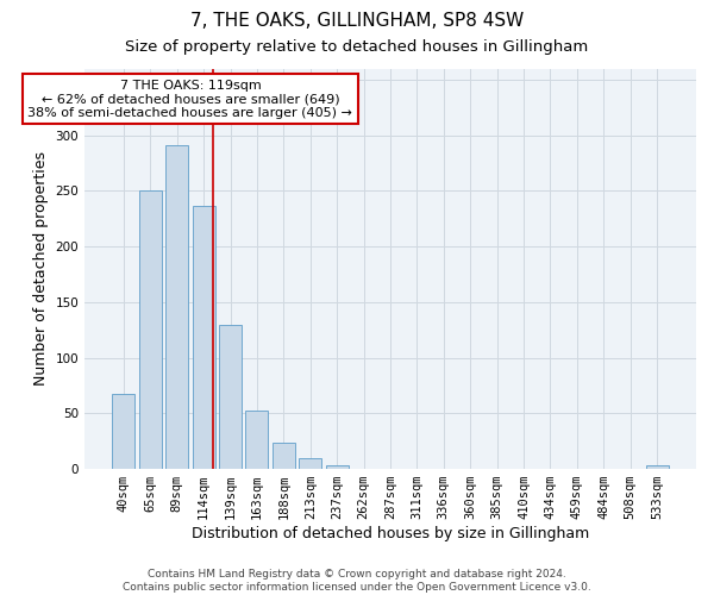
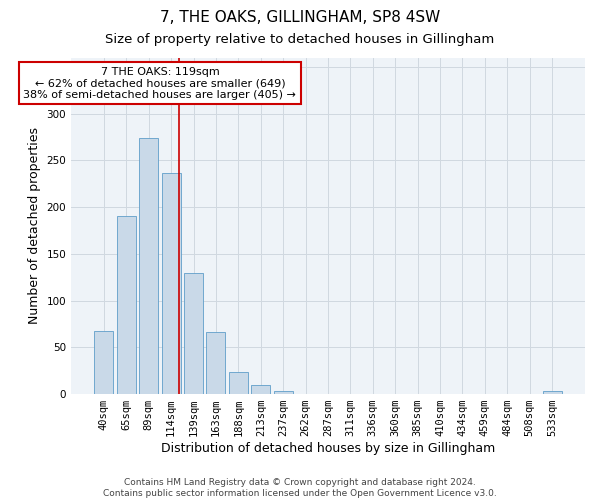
65sqm: 250 -> 190
89sqm: 291 -> 274
163sqm: 52 -> 66
